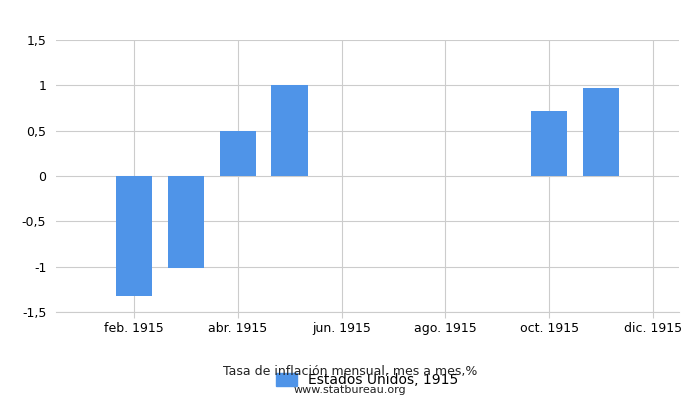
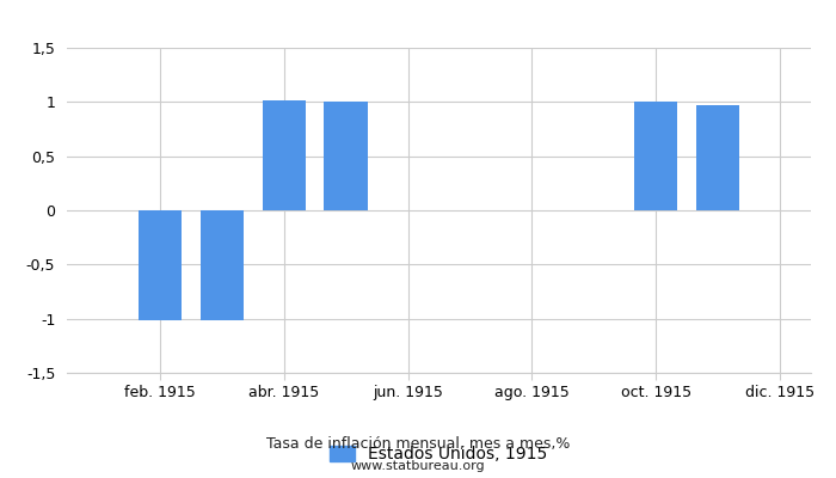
feb. 1915: -1,32 -> -1,01
abr. 1915: 0,50 -> 1,02
oct. 1915: 0,72 -> 1,00
